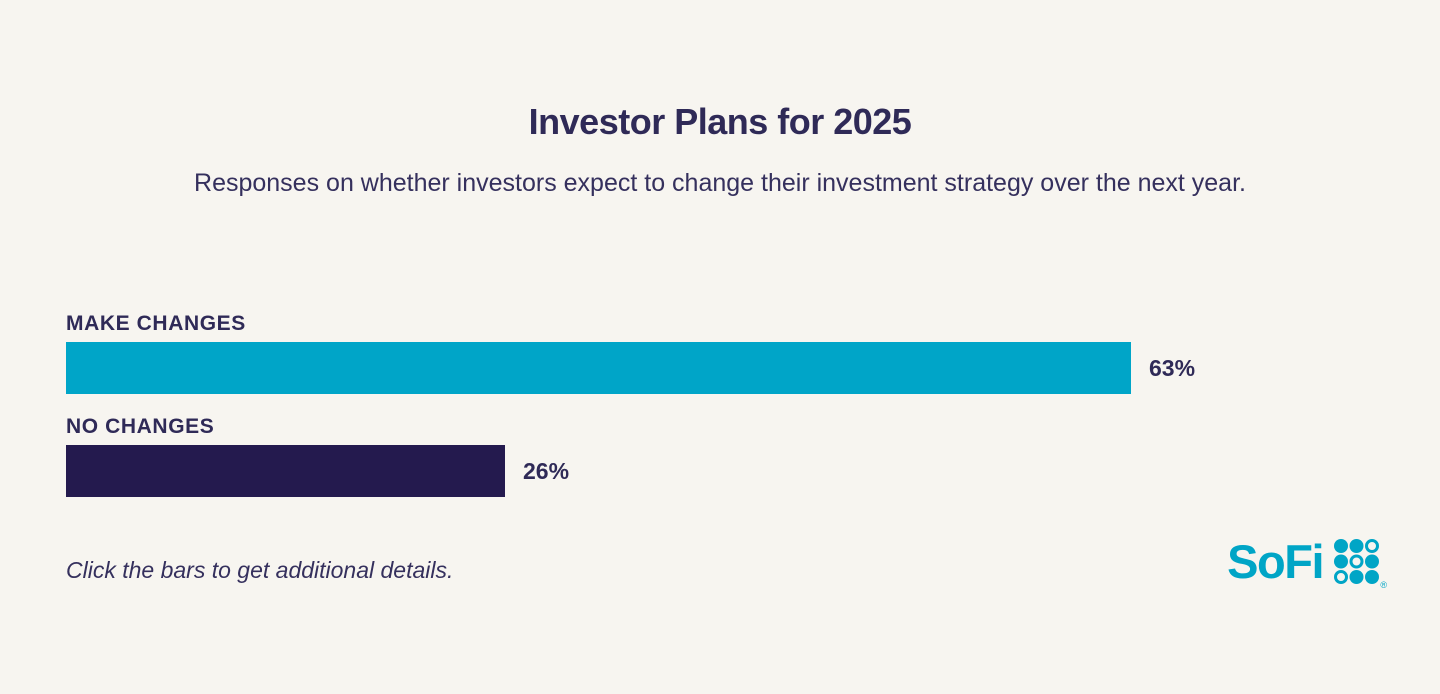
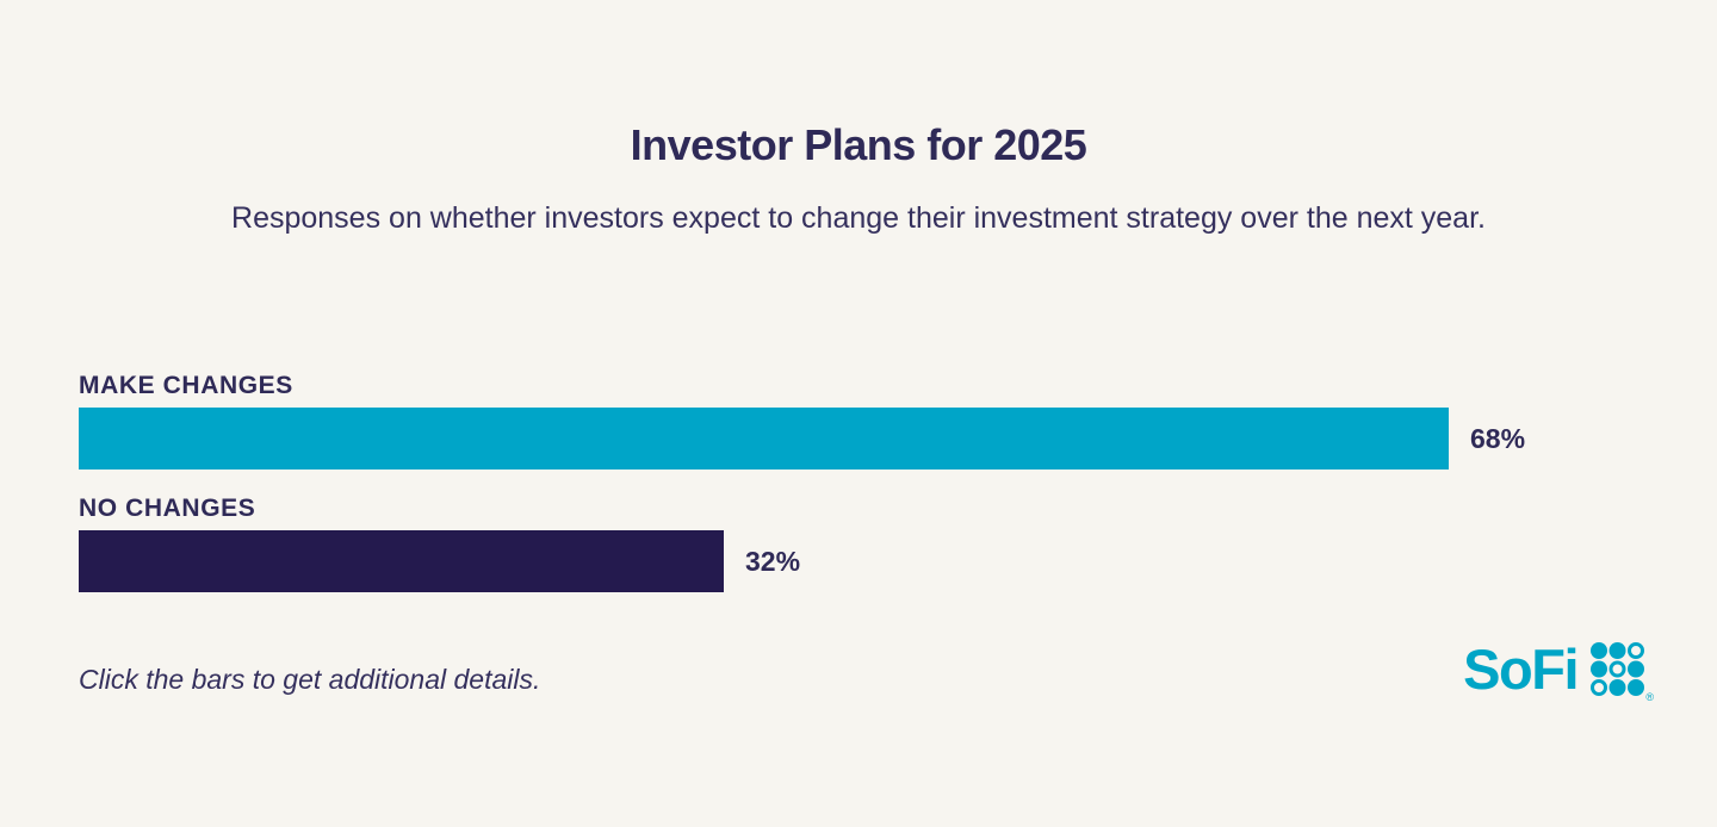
MAKE CHANGES: 63% -> 68%
NO CHANGES: 26% -> 32%
